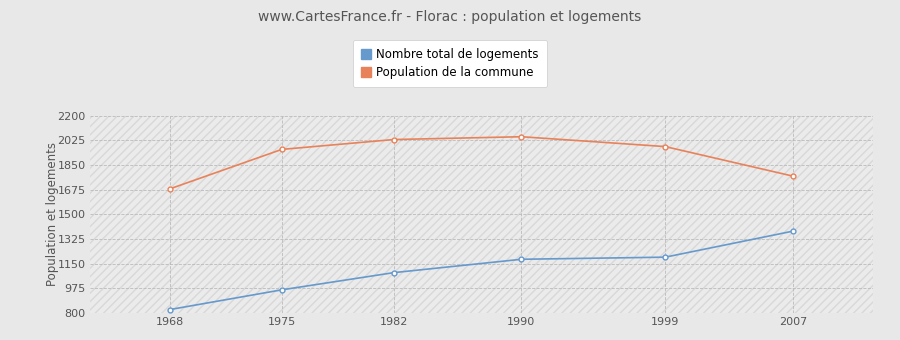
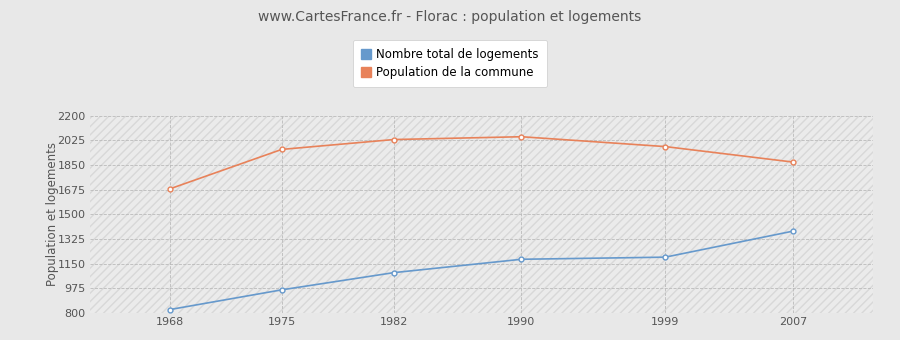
Population de la commune/2007: 1770 -> 1870
